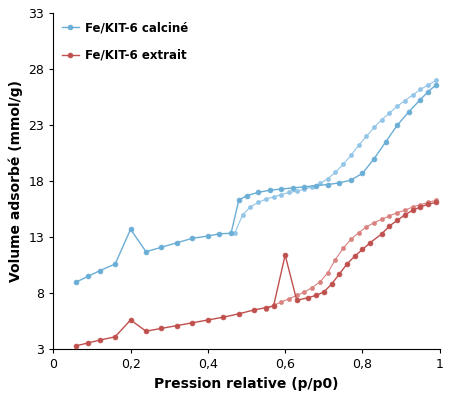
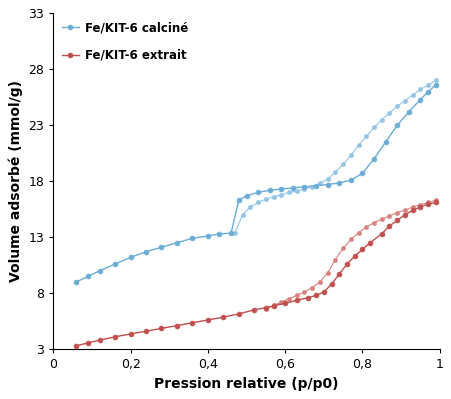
Fe/KIT-6 calciné/0,2: 13.7 -> 11.2
Fe/KIT-6 extrait/0,2: 5.6 -> 4.3
Fe/KIT-6 extrait/0,6: 11.4 -> 7.1
